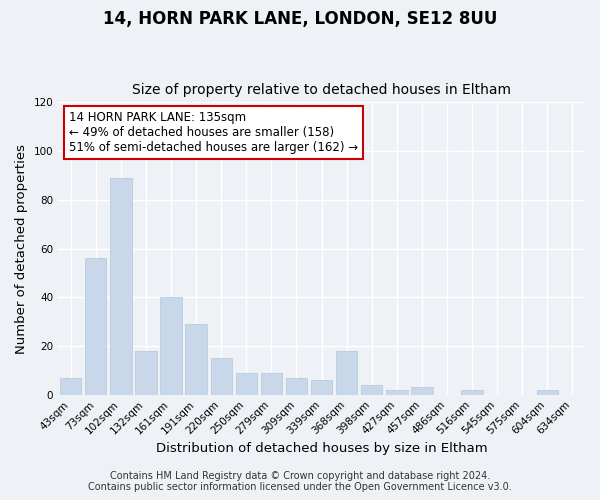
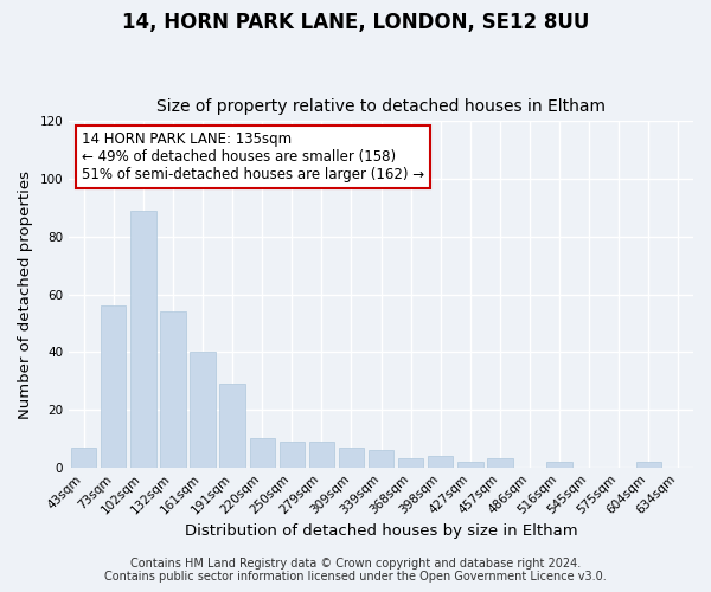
132sqm: 18 -> 54
220sqm: 15 -> 10
368sqm: 18 -> 3
